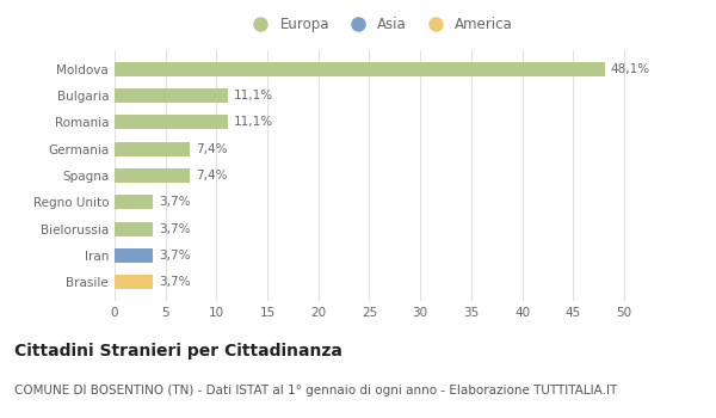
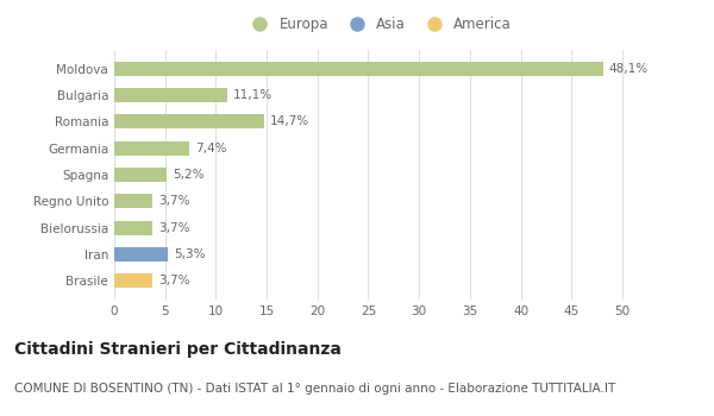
Romania: 11,1% -> 14,7%
Spagna: 7,4% -> 5,2%
Iran: 3,7% -> 5,3%
